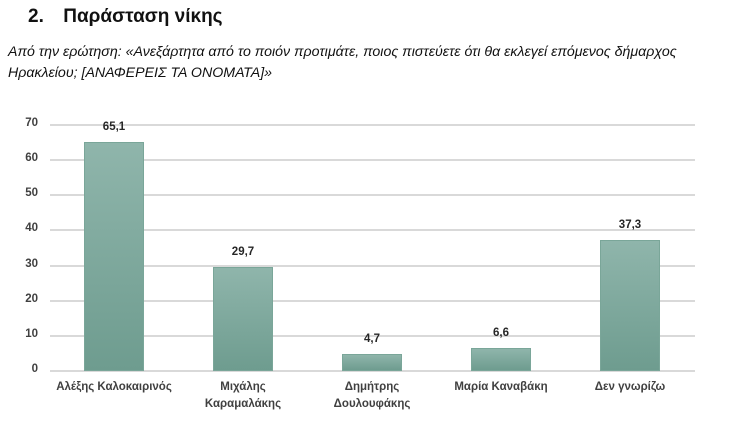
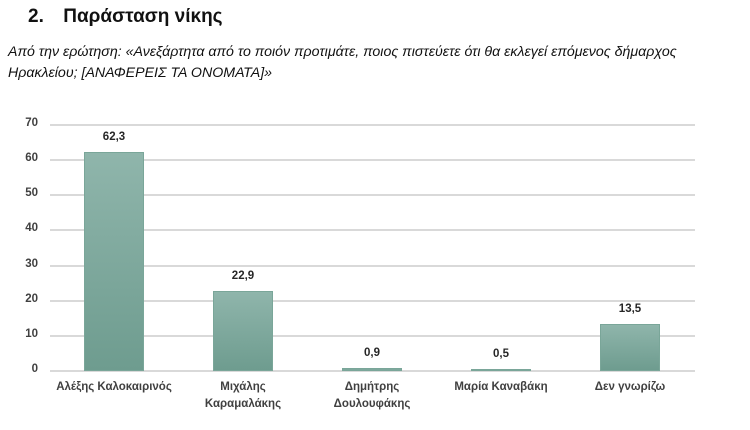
Αλέξης Καλοκαιρινός: 65,1 -> 62,3
Μιχάλης Καραμαλάκης: 29,7 -> 22,9
Δημήτρης Δουλουφάκης: 4,7 -> 0,9
Μαρία Καναβάκη: 6,6 -> 0,5
Δεν γνωρίζω: 37,3 -> 13,5
